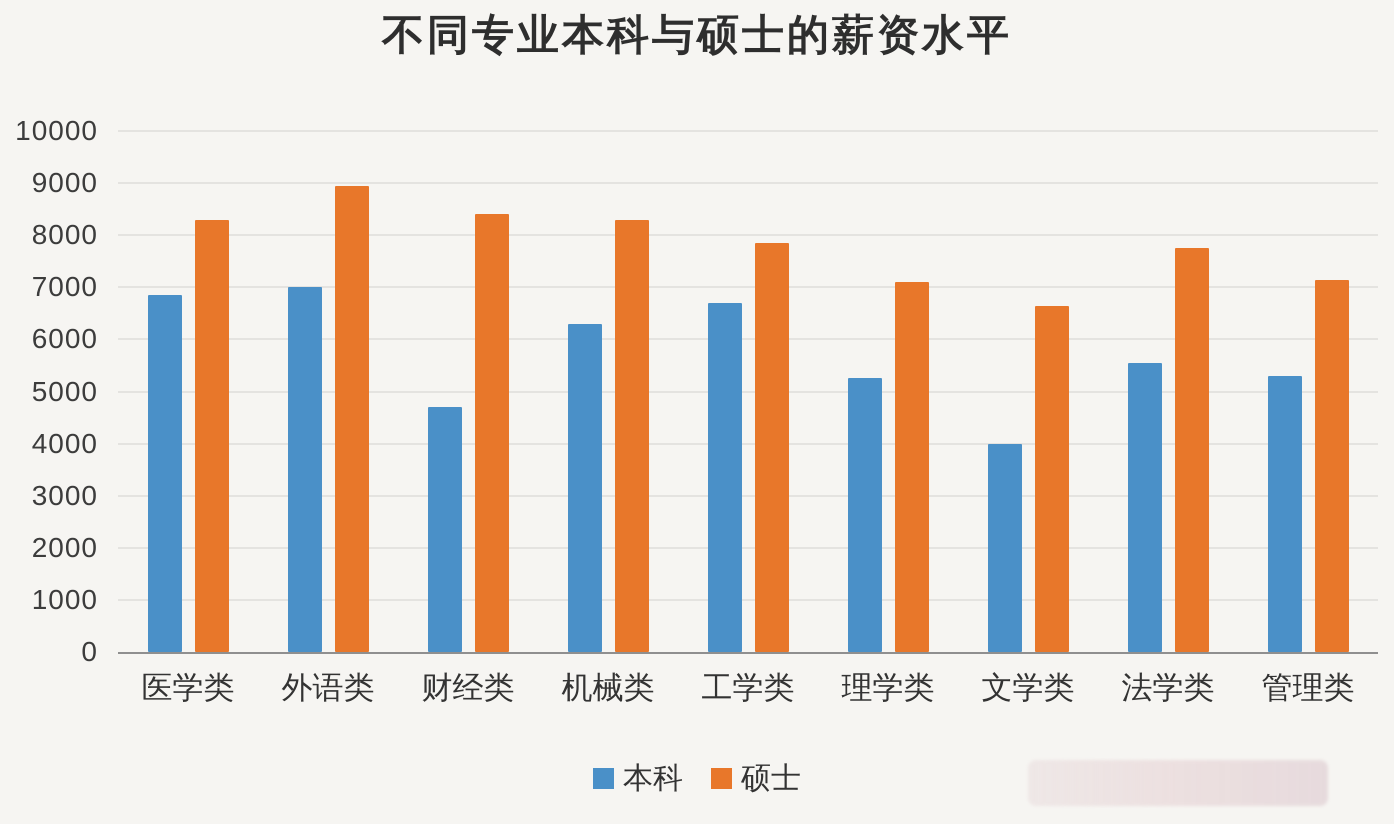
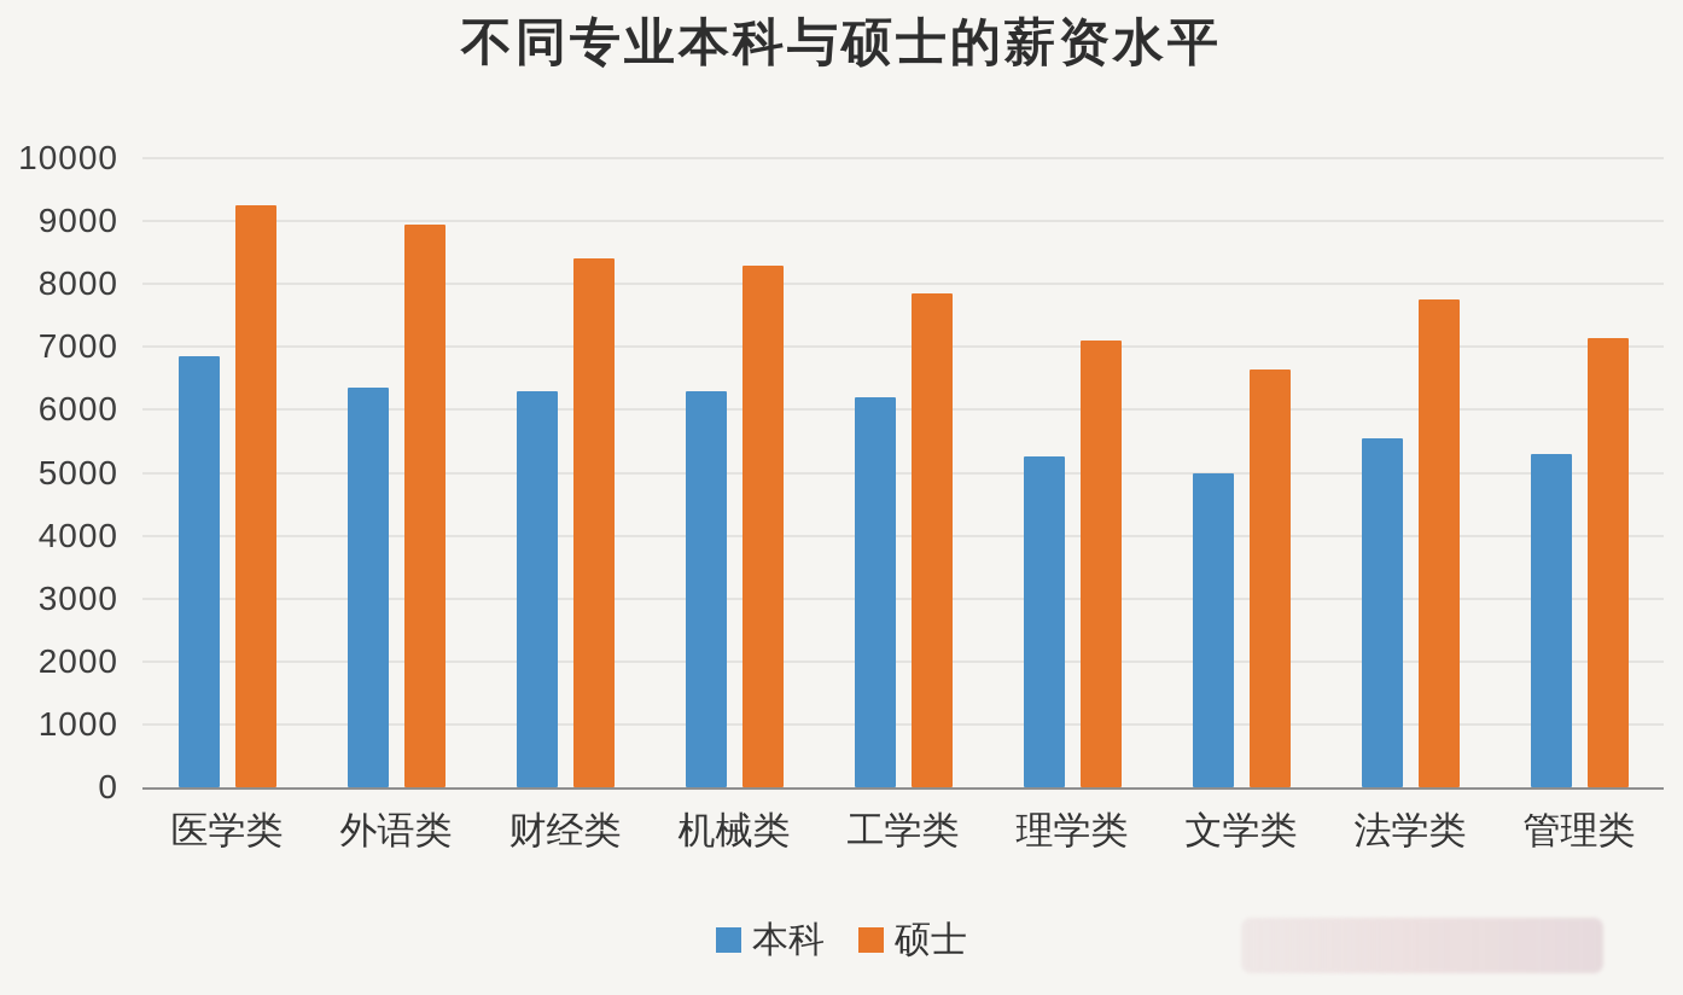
硕士/医学类: 8300 -> 9200
本科/外语类: 7000 -> 6400
本科/财经类: 4700 -> 6300
本科/工学类: 6700 -> 6200
本科/文学类: 4000 -> 5000
